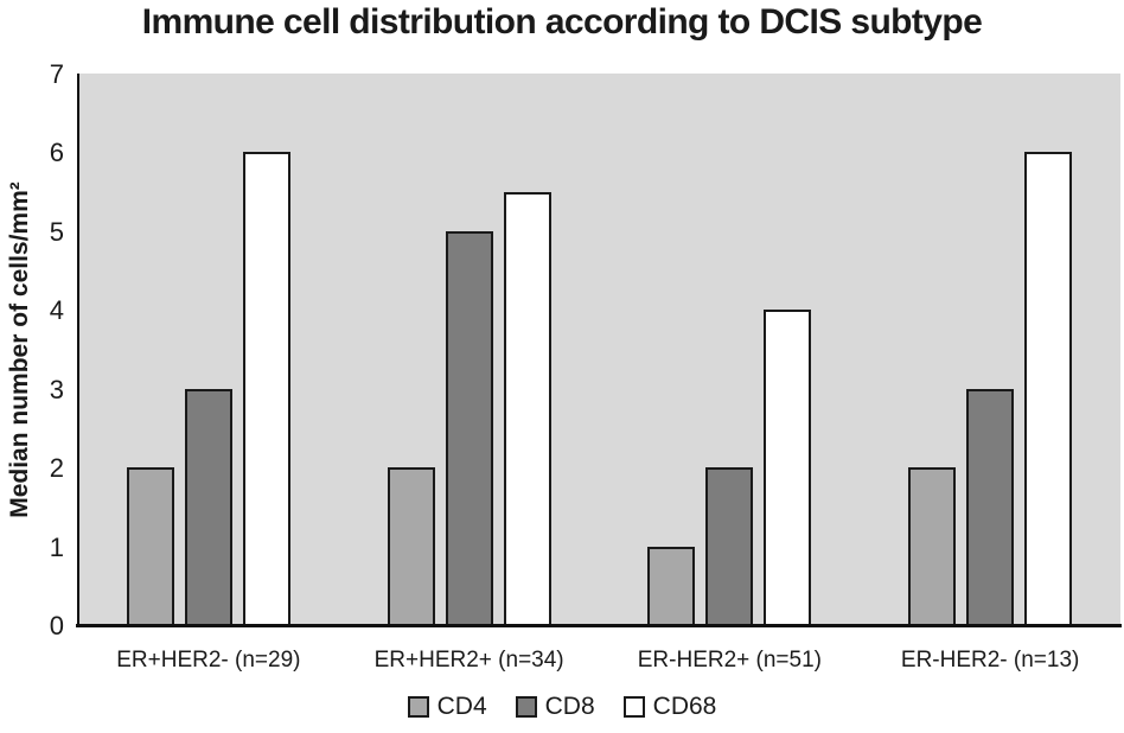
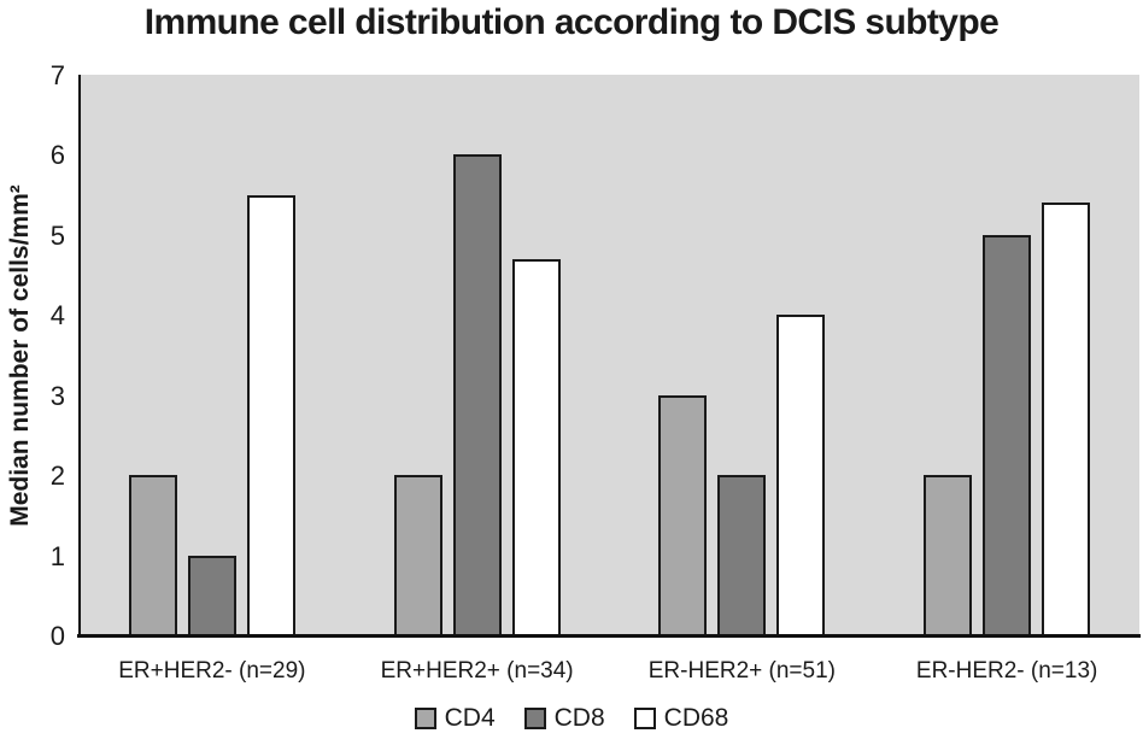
CD8/ER+HER2- (n=29): 3 -> 1
CD68/ER+HER2- (n=29): 6.0 -> 5.5
CD8/ER+HER2+ (n=34): 5 -> 6
CD68/ER+HER2+ (n=34): 5.5 -> 4.7
CD4/ER-HER2+ (n=51): 1 -> 3
CD8/ER-HER2- (n=13): 3 -> 5
CD68/ER-HER2- (n=13): 6.0 -> 5.4
